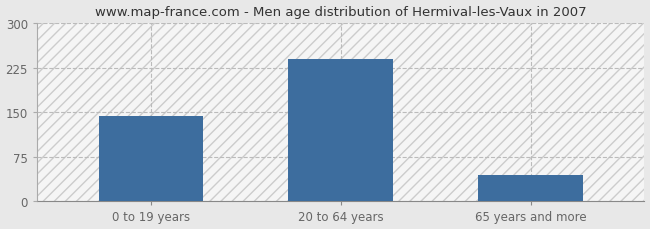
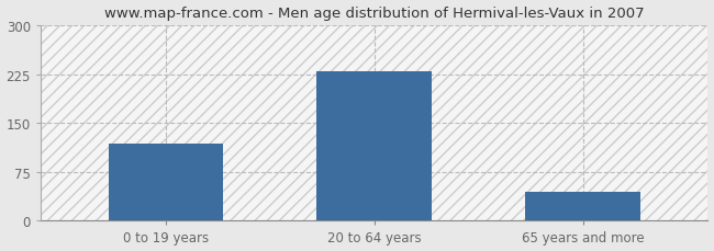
0 to 19 years: 143 -> 118
20 to 64 years: 240 -> 230
